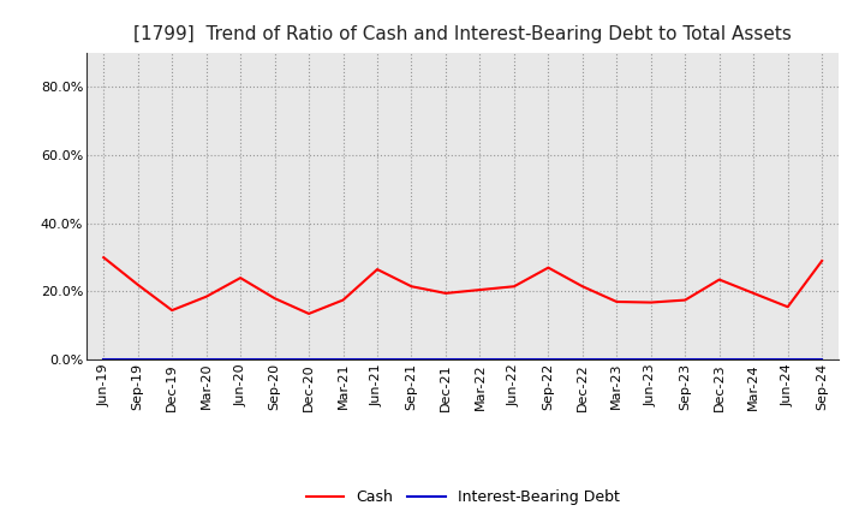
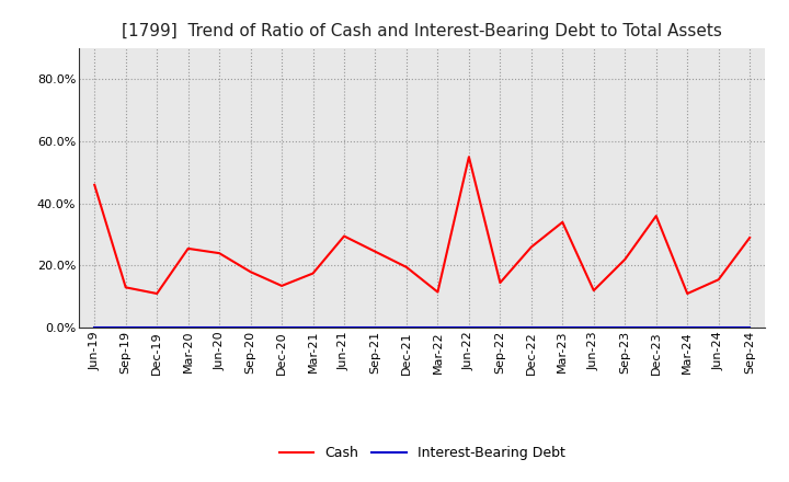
Cash/Jun-19: 30.0% -> 46.0%
Cash/Sep-19: 22.0% -> 13.0%
Cash/Dec-19: 14.5% -> 11.0%
Cash/Mar-20: 18.5% -> 25.5%
Cash/Jun-21: 26.5% -> 29.5%
Cash/Sep-21: 21.5% -> 24.5%
Cash/Mar-22: 20.5% -> 11.5%
Cash/Jun-22: 21.5% -> 55.0%
Cash/Sep-22: 27.0% -> 14.5%
Cash/Dec-22: 21.5% -> 26.0%
Cash/Mar-23: 17.0% -> 34.0%
Cash/Jun-23: 16.8% -> 12.0%
Cash/Sep-23: 17.5% -> 22.0%
Cash/Dec-23: 23.5% -> 36.0%
Cash/Mar-24: 19.5% -> 11.0%
